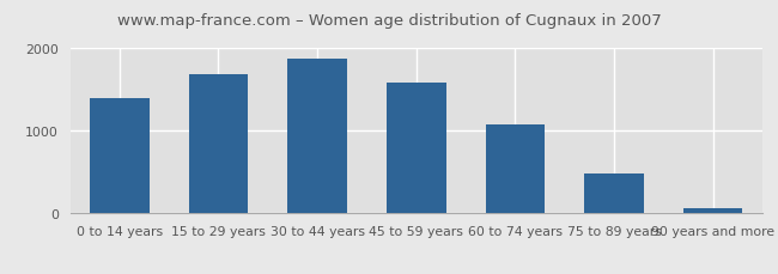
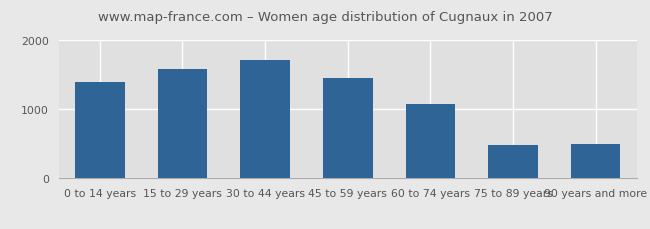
15 to 29 years: 1680 -> 1580
30 to 44 years: 1870 -> 1720
45 to 59 years: 1590 -> 1460
90 years and more: 60 -> 500
